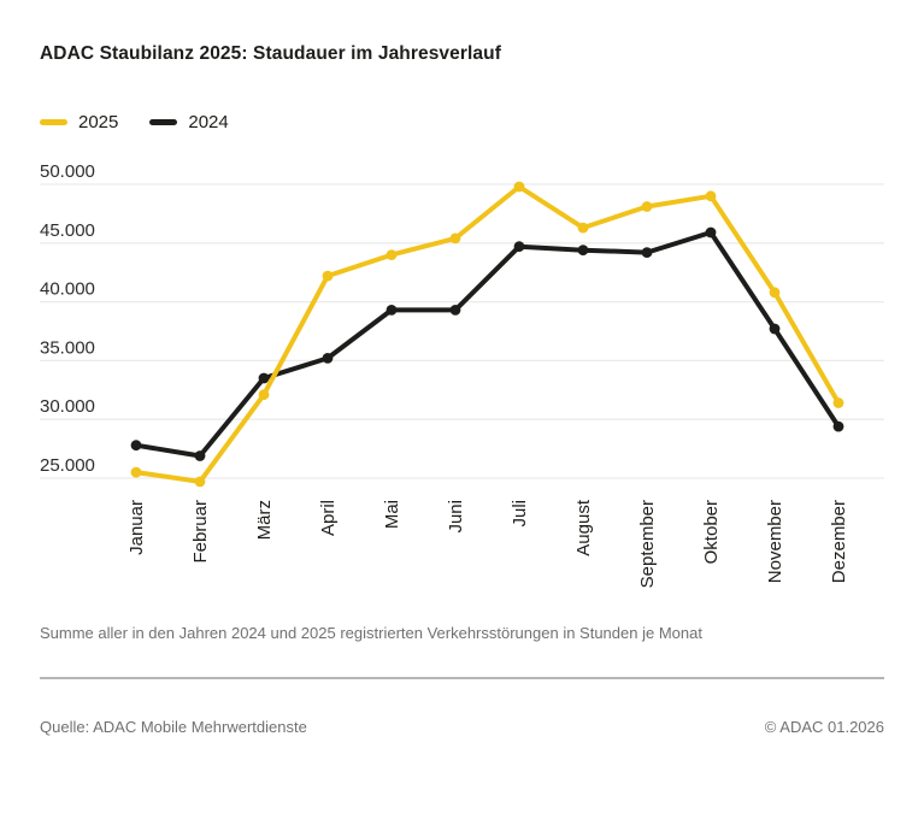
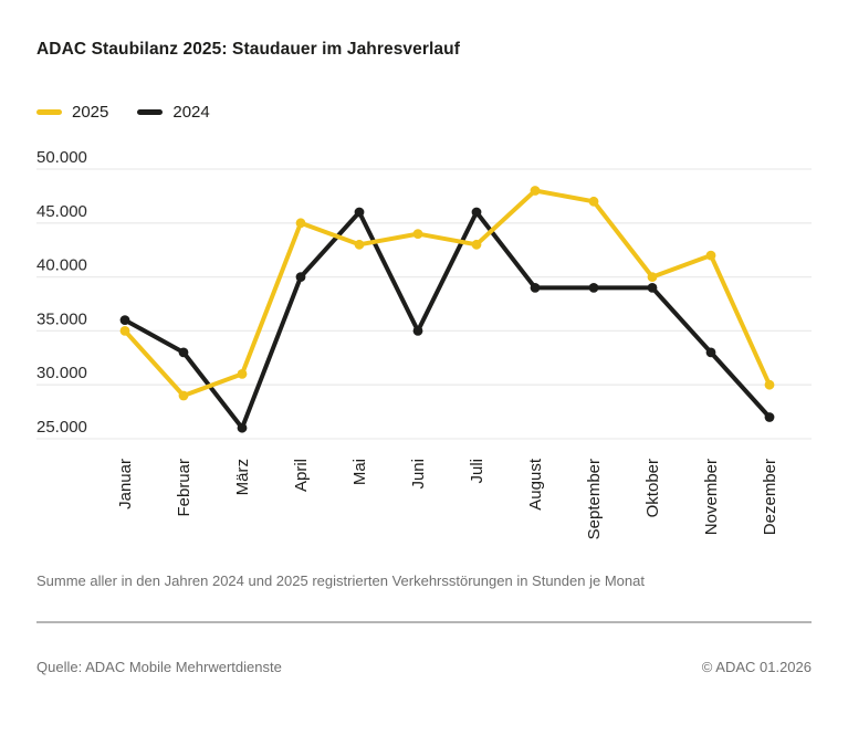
2025/Januar: 26000 -> 35000
2024/Januar: 28000 -> 36000
2025/Februar: 25000 -> 29000
2024/Februar: 27000 -> 33000
2025/März: 32000 -> 31000
2024/März: 34000 -> 26000
2025/April: 42000 -> 45000
2024/April: 35000 -> 40000
2025/Mai: 44000 -> 43000
2024/Mai: 39000 -> 46000
2025/Juni: 45000 -> 44000
2024/Juni: 39000 -> 35000
2025/Juli: 50000 -> 43000
2024/Juli: 45000 -> 46000
2025/August: 46000 -> 48000
2024/August: 44000 -> 39000
2025/September: 48000 -> 47000
2024/September: 44000 -> 39000
2025/Oktober: 49000 -> 40000
2024/Oktober: 46000 -> 39000
2025/November: 41000 -> 42000
2024/November: 38000 -> 33000
2025/Dezember: 31000 -> 30000
2024/Dezember: 29000 -> 27000
